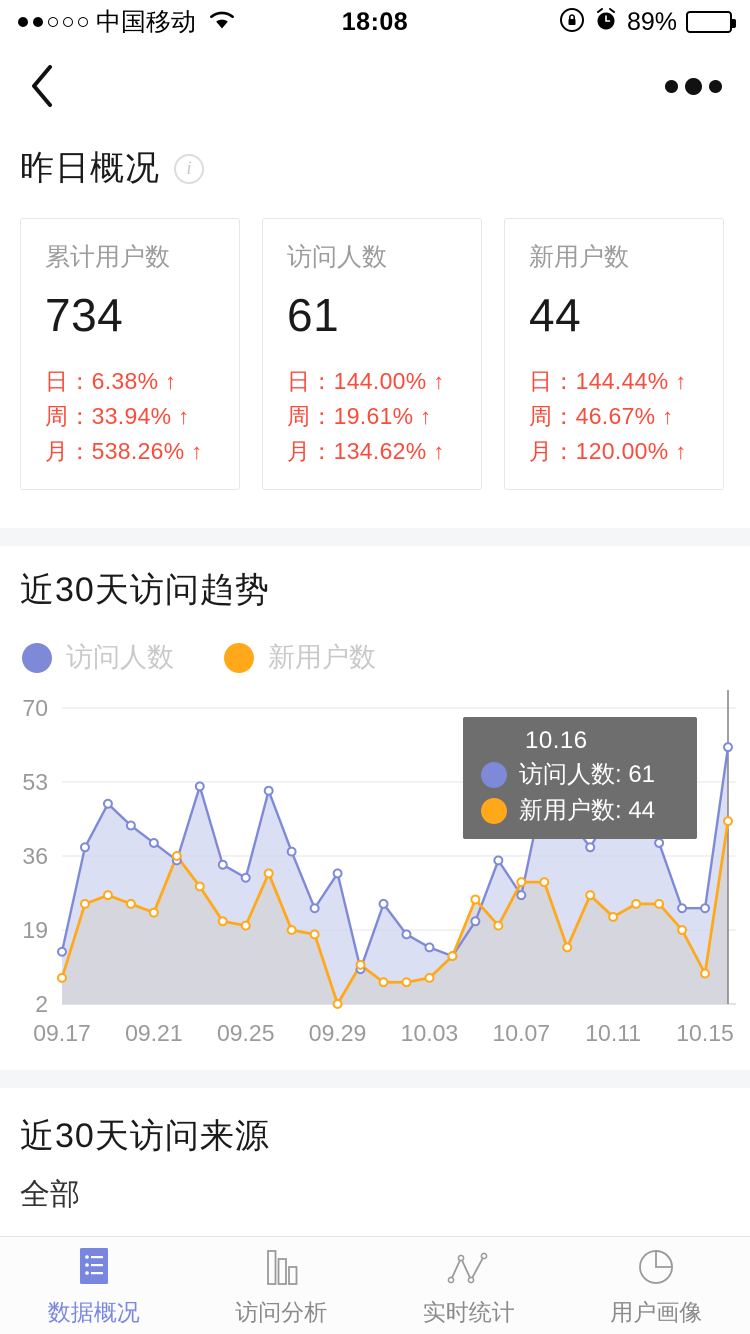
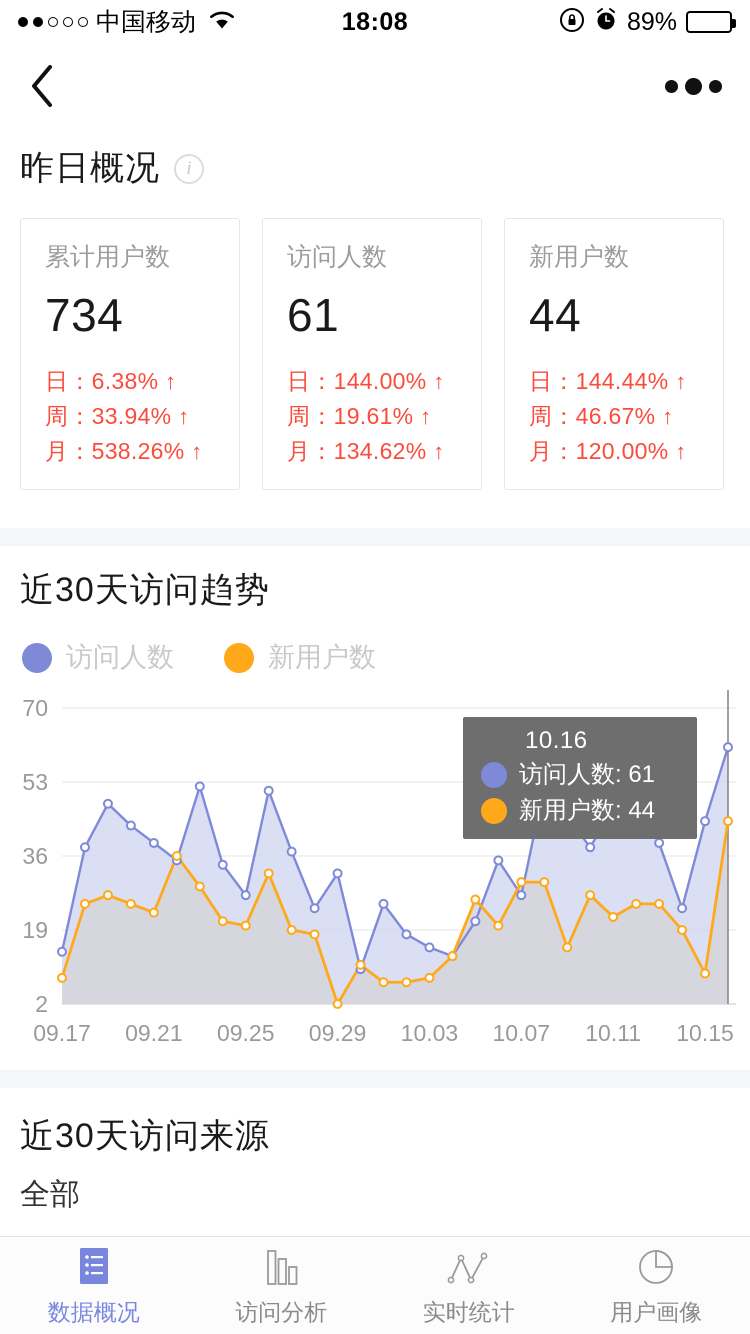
访问人数/09.25: 31 -> 27
访问人数/10.15: 24 -> 44
